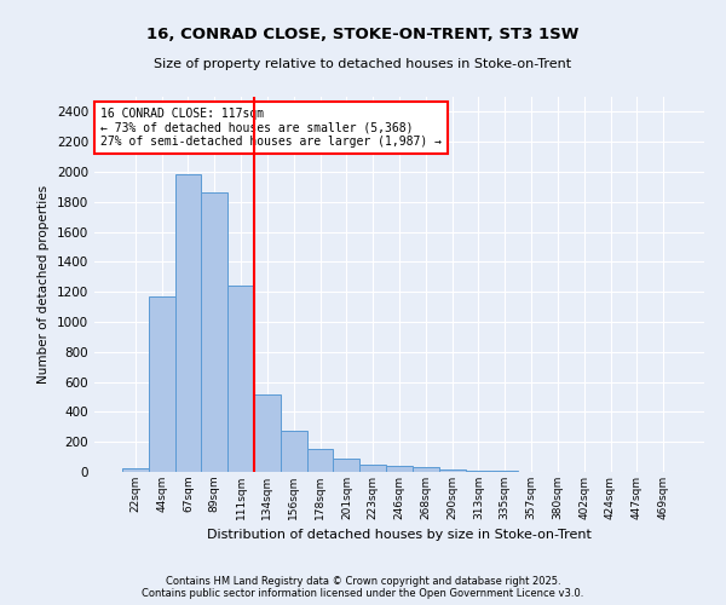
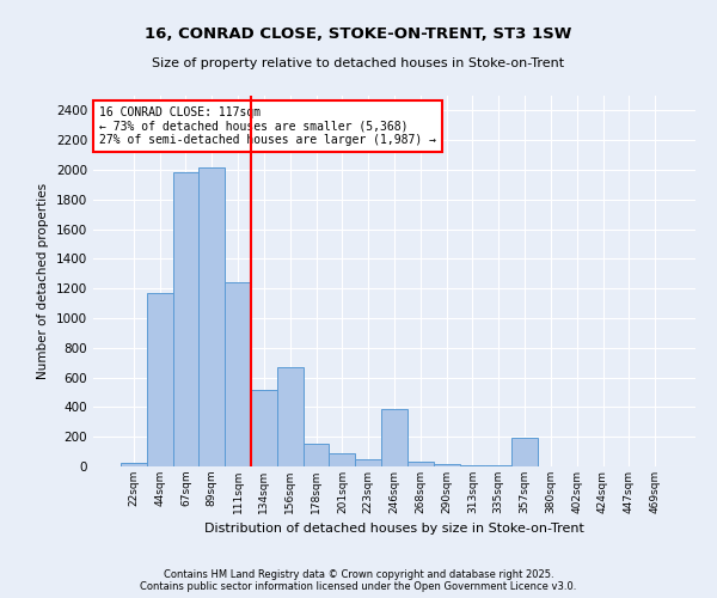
89sqm: 1860 -> 2020
156sqm: 280 -> 670
246sqm: 40 -> 390
357sqm: 0 -> 190
